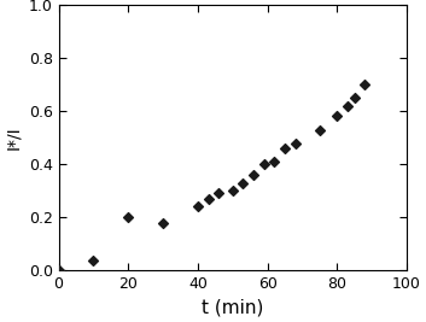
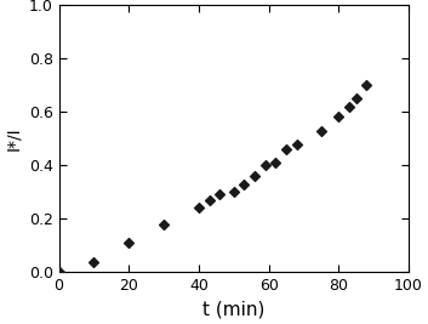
20: 0.20 -> 0.11
